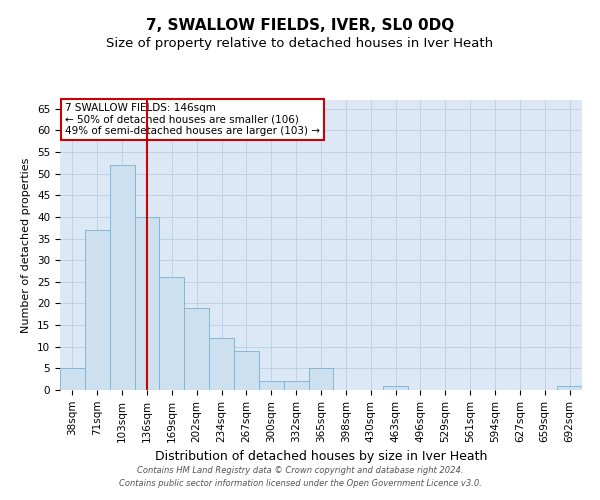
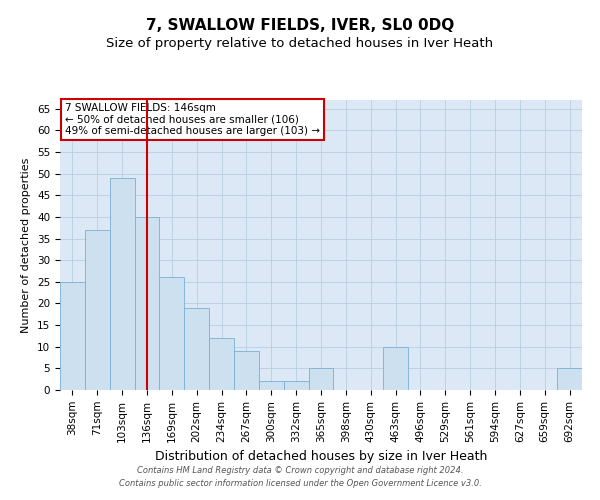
38sqm: 5 -> 25
103sqm: 52 -> 49
463sqm: 1 -> 10
692sqm: 1 -> 5
